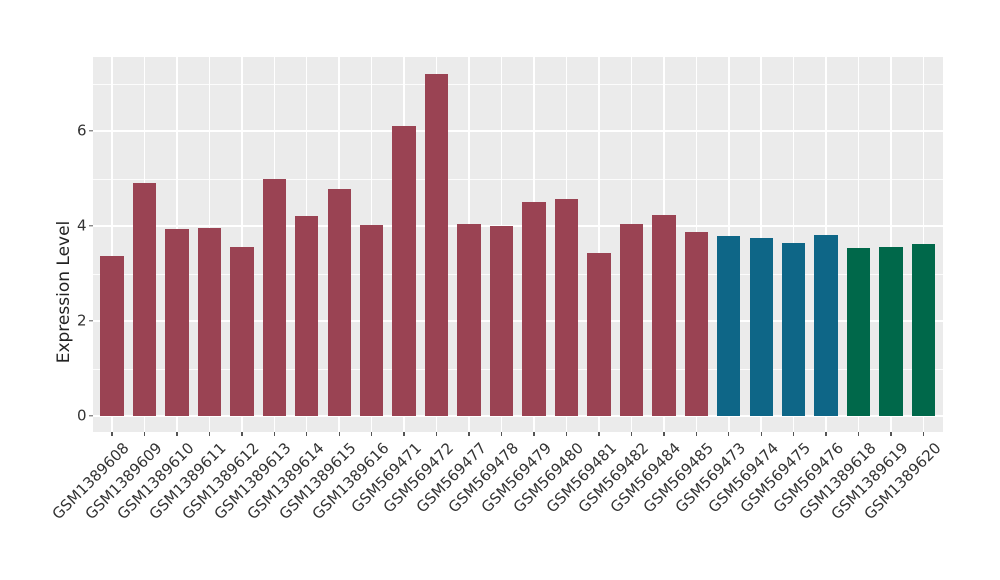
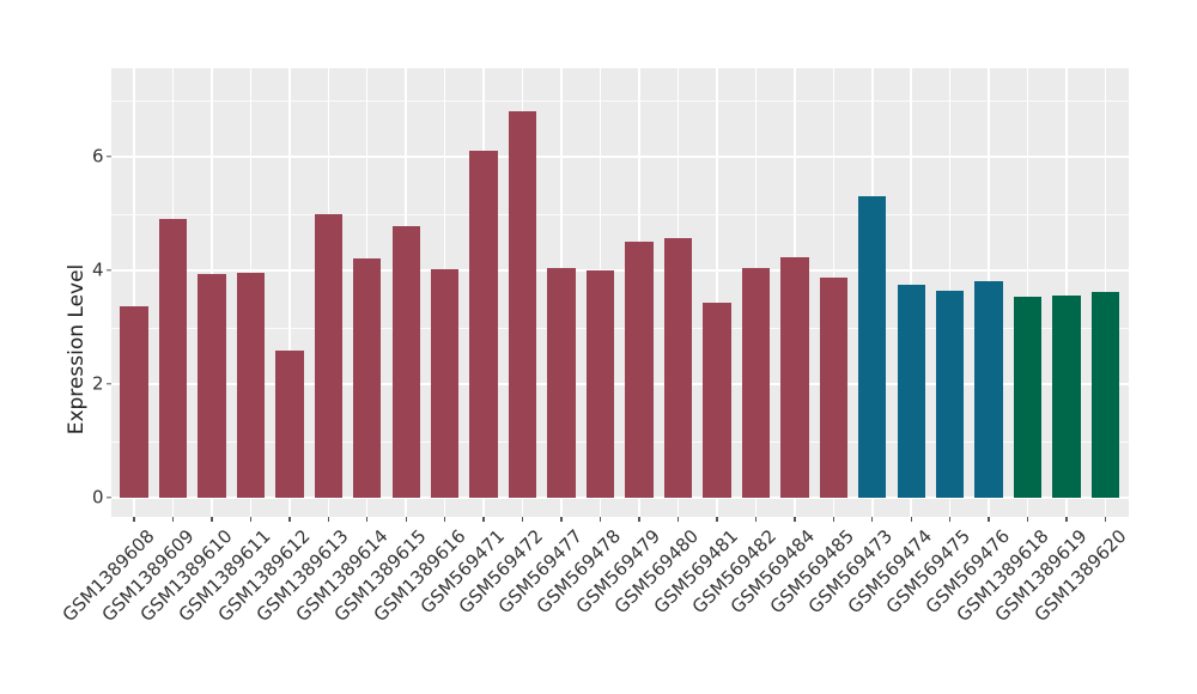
GSM1389612: 3.5 -> 2.6
GSM569472: 7.2 -> 6.8
GSM569473: 3.8 -> 5.3
